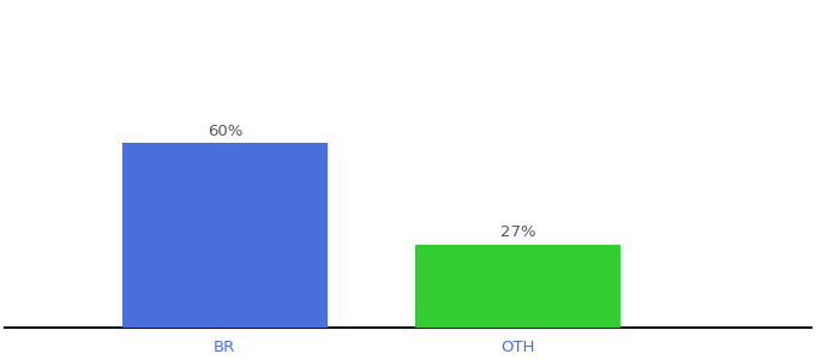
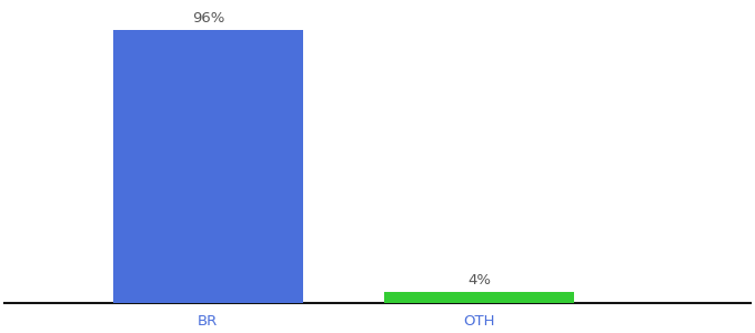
BR: 60% -> 96%
OTH: 27% -> 4%
